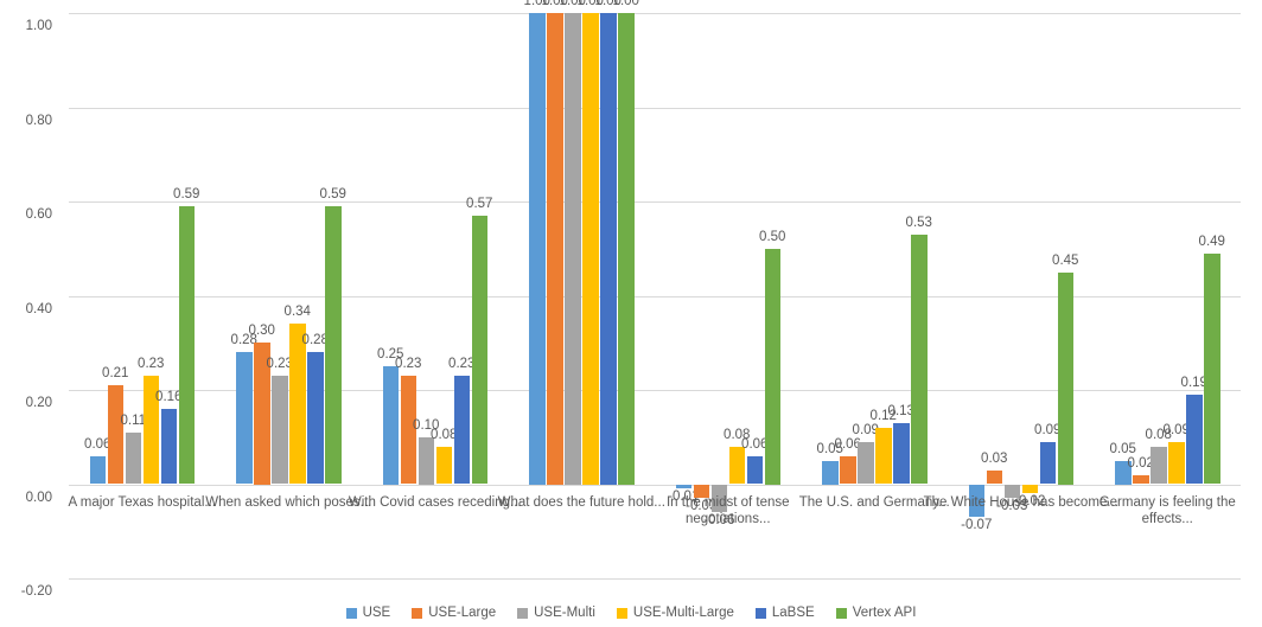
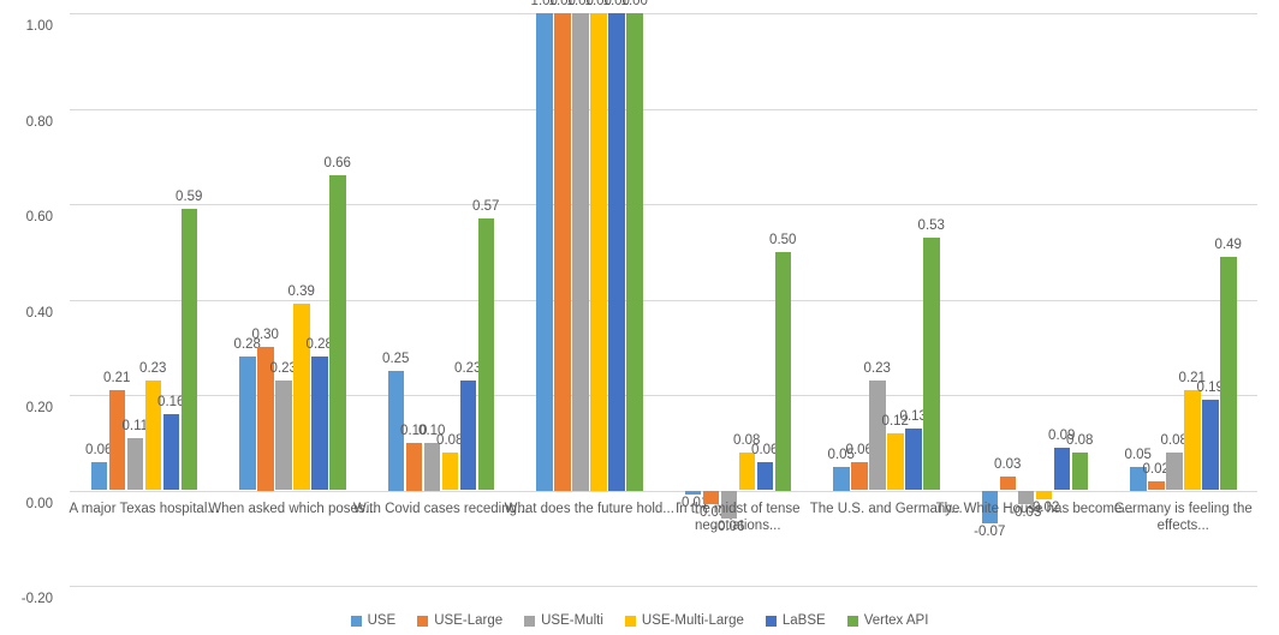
USE-Multi-Large/When asked which poses...: 0.34 -> 0.39
Vertex API/When asked which poses...: 0.59 -> 0.66
USE-Large/With Covid cases receding...: 0.23 -> 0.10
USE-Multi/The U.S. and Germany...: 0.09 -> 0.23
Vertex API/The White House has become...: 0.45 -> 0.08
USE-Multi-Large/Germany is feeling the effects...: 0.09 -> 0.21
